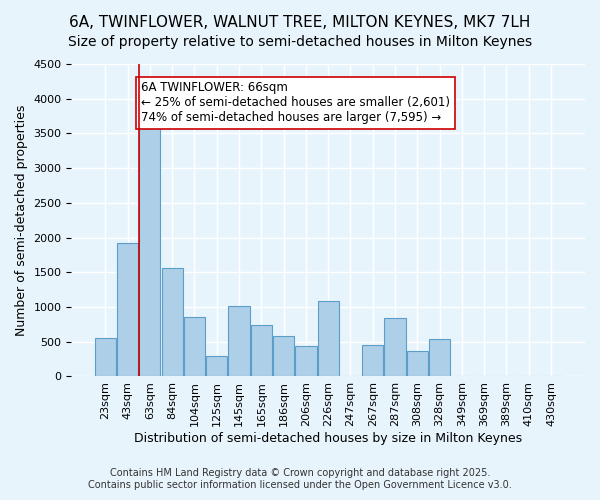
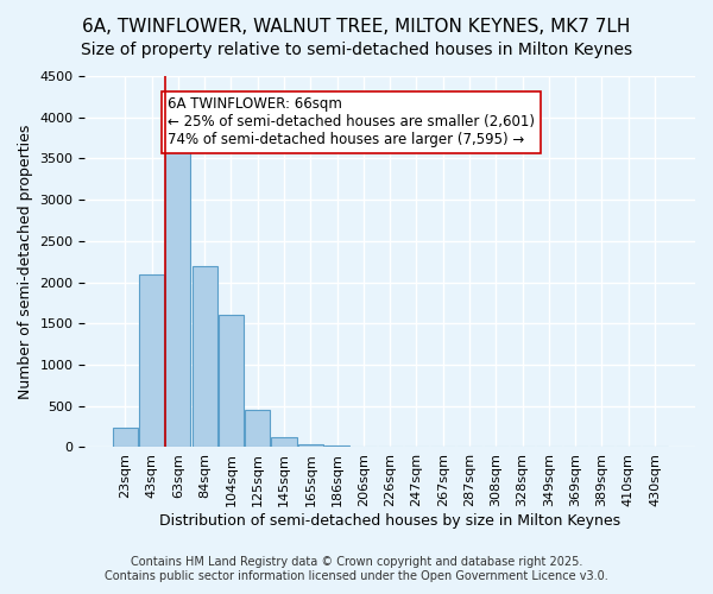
23sqm: 560 -> 230
43sqm: 1920 -> 2100
84sqm: 1560 -> 2200
104sqm: 860 -> 1600
125sqm: 300 -> 460
145sqm: 1020 -> 120
165sqm: 740 -> 40
186sqm: 580 -> 20
206sqm: 440 -> 10
226sqm: 1080 -> 0
267sqm: 460 -> 0
287sqm: 840 -> 0
308sqm: 360 -> 0
328sqm: 540 -> 0
